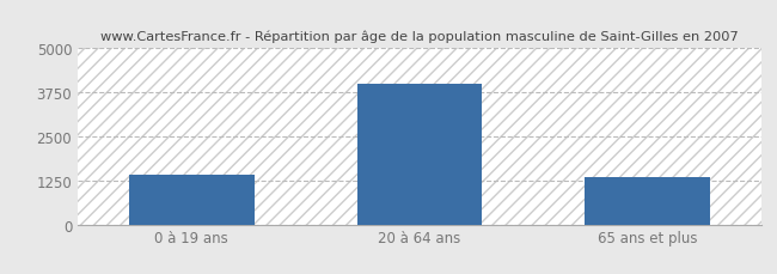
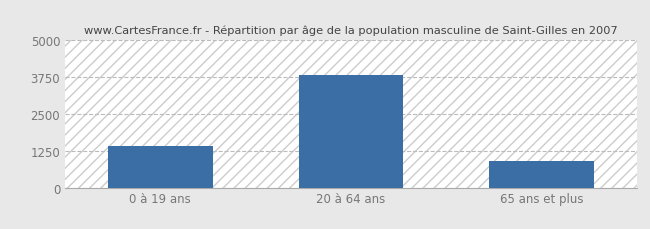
20 à 64 ans: 4000 -> 3820
65 ans et plus: 1350 -> 900
